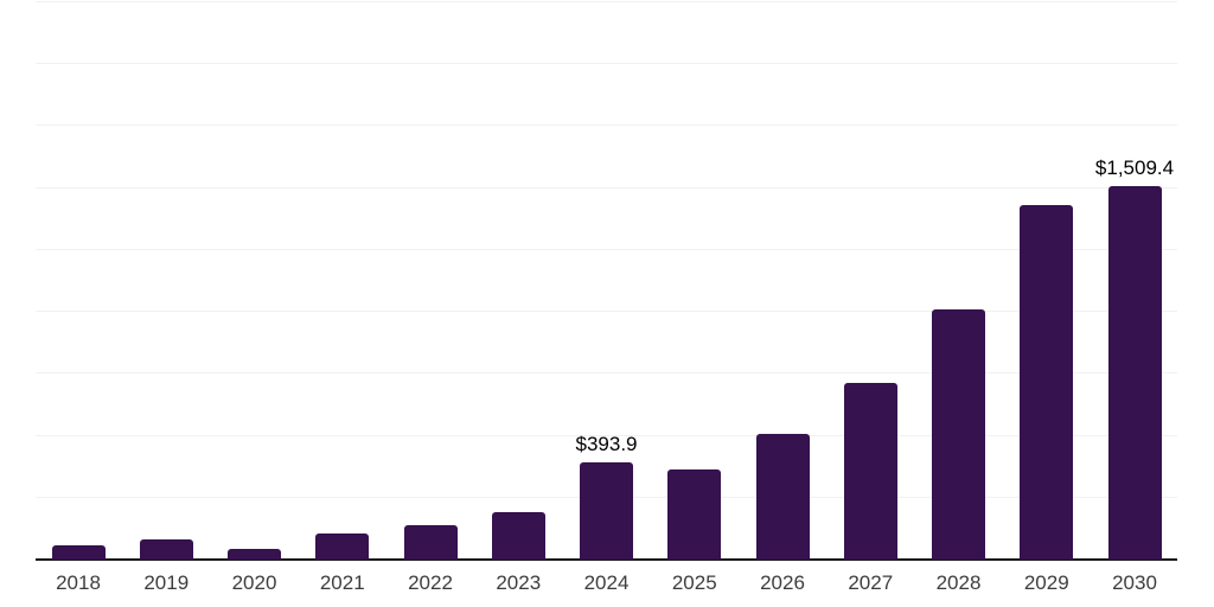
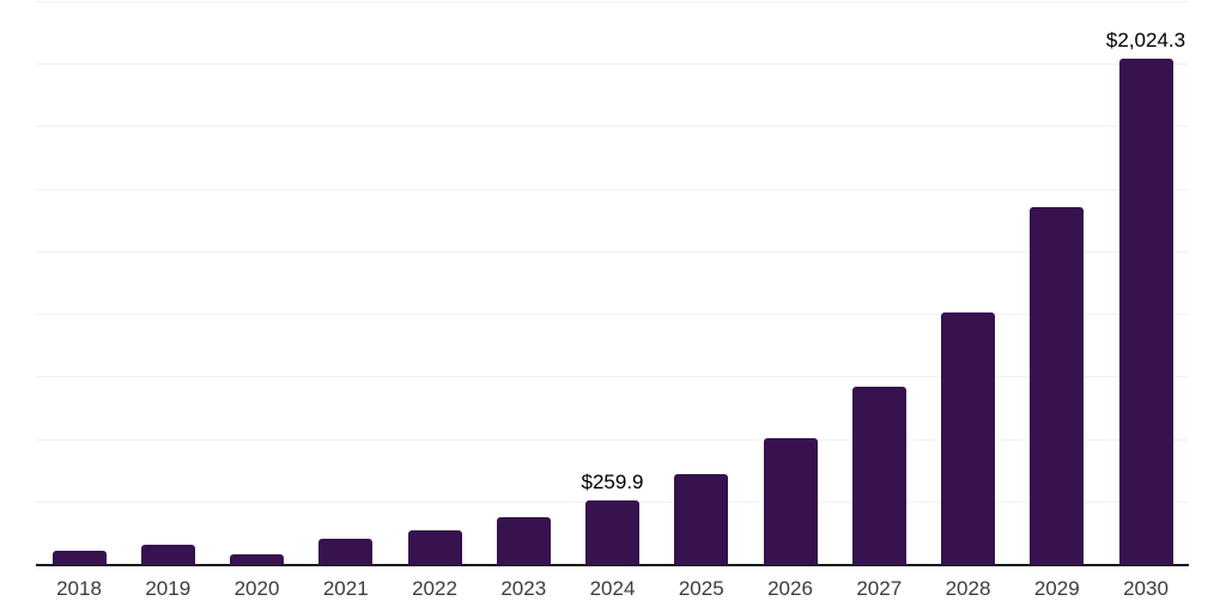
2024: $393.9 -> $259.9
2030: $1,509.4 -> $2,024.3
